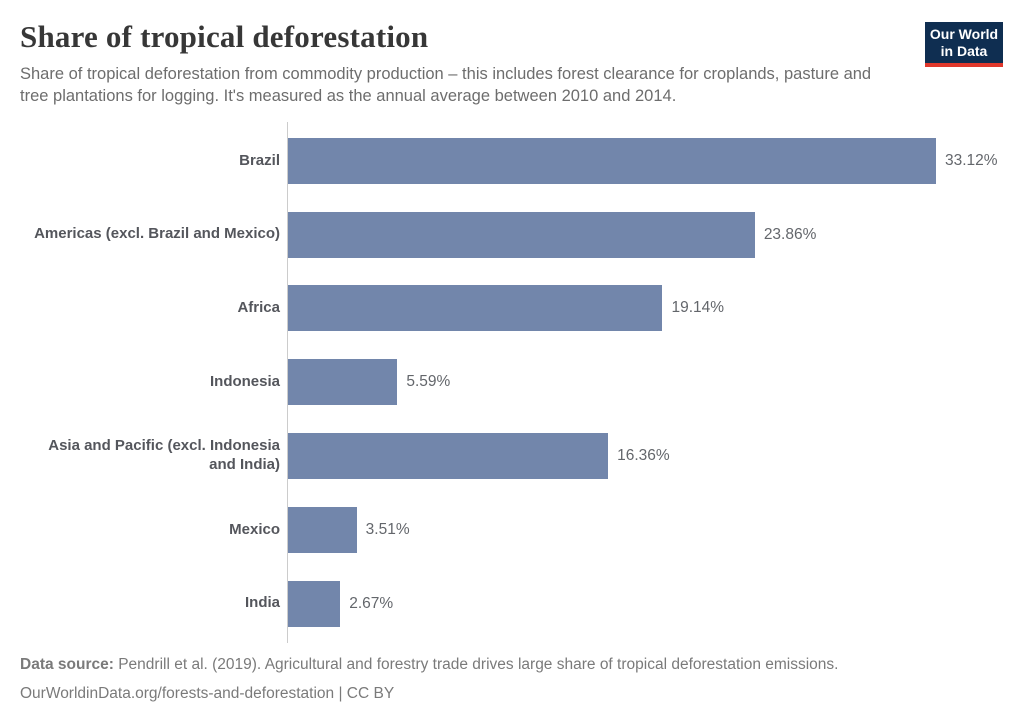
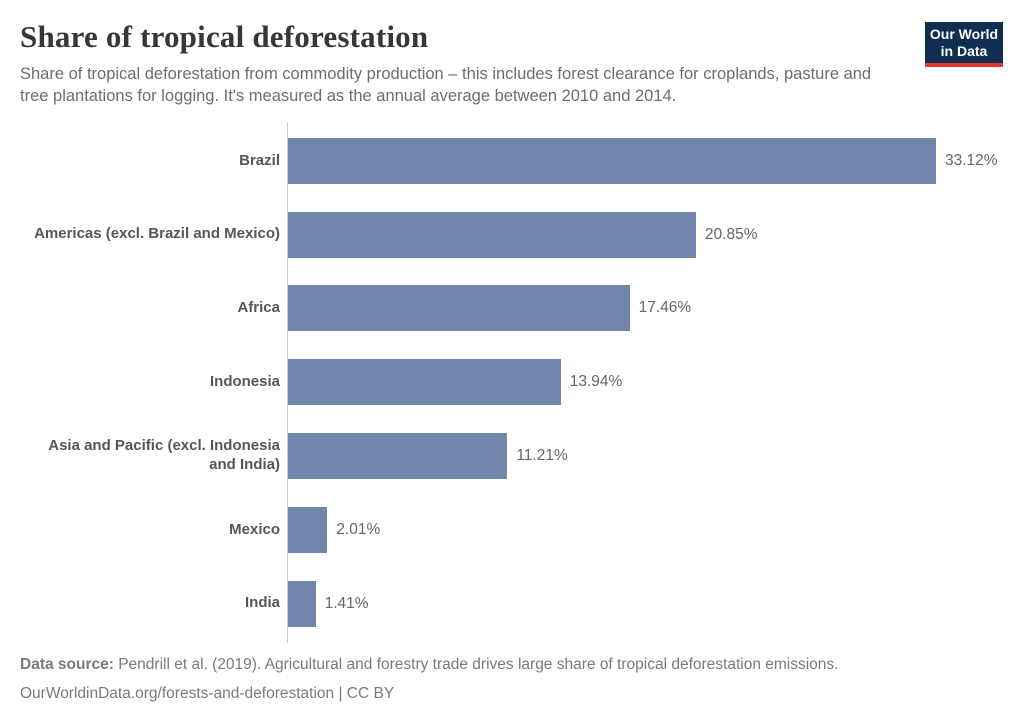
Americas (excl. Brazil and Mexico): 23.86% -> 20.85%
Africa: 19.14% -> 17.46%
Indonesia: 5.59% -> 13.94%
Asia and Pacific (excl. Indonesia and India): 16.36% -> 11.21%
Mexico: 3.51% -> 2.01%
India: 2.67% -> 1.41%
